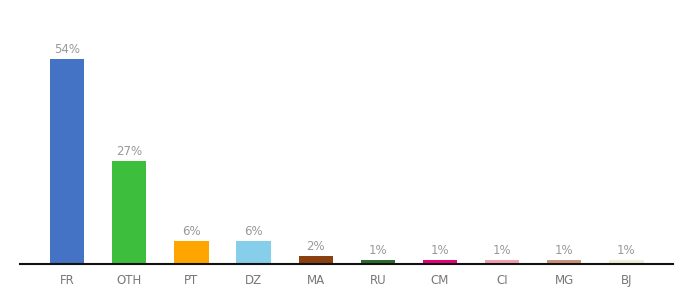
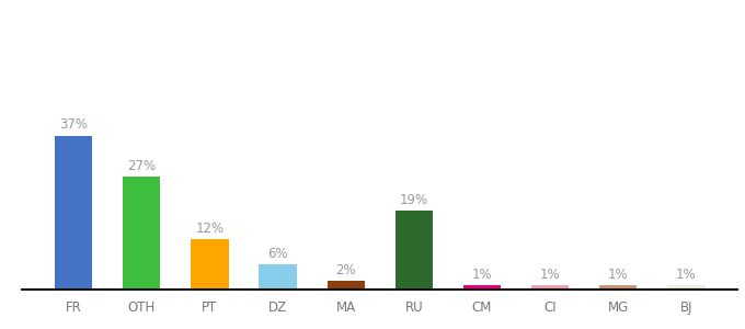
FR: 54% -> 37%
PT: 6% -> 12%
RU: 1% -> 19%
